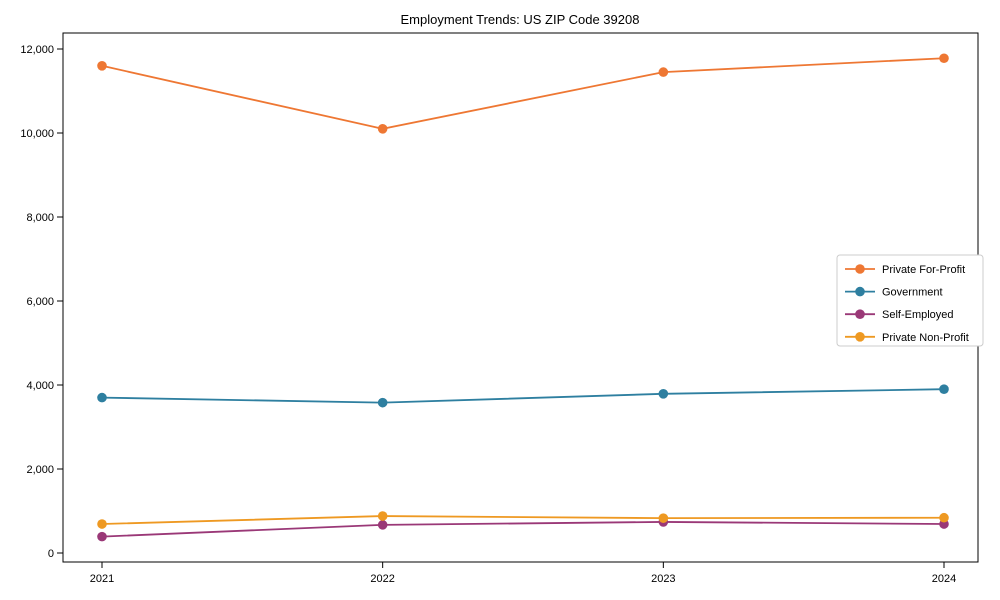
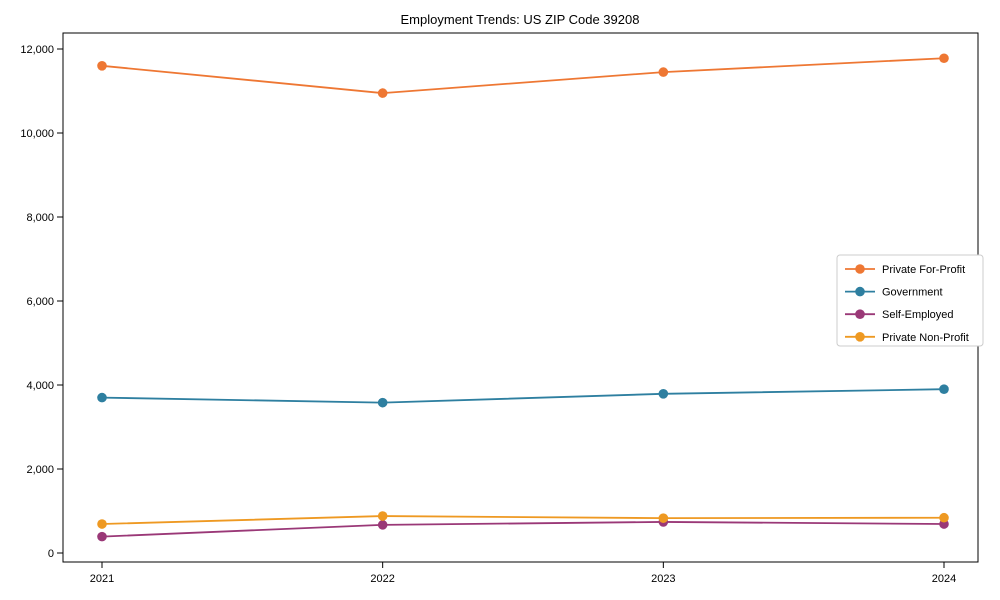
Private For-Profit/2022: 10100 -> 11000
